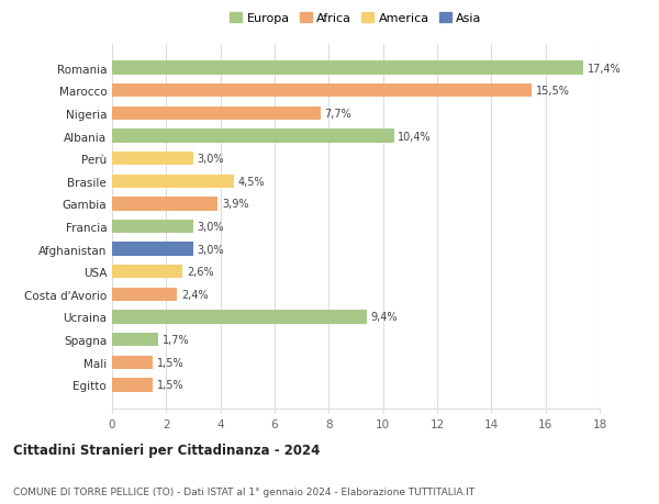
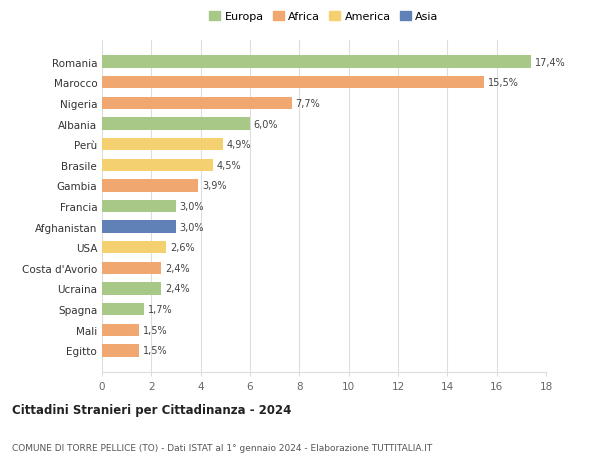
Albania: 10,4% -> 6,0%
Perù: 3,0% -> 4,9%
Ucraina: 9,4% -> 2,4%
